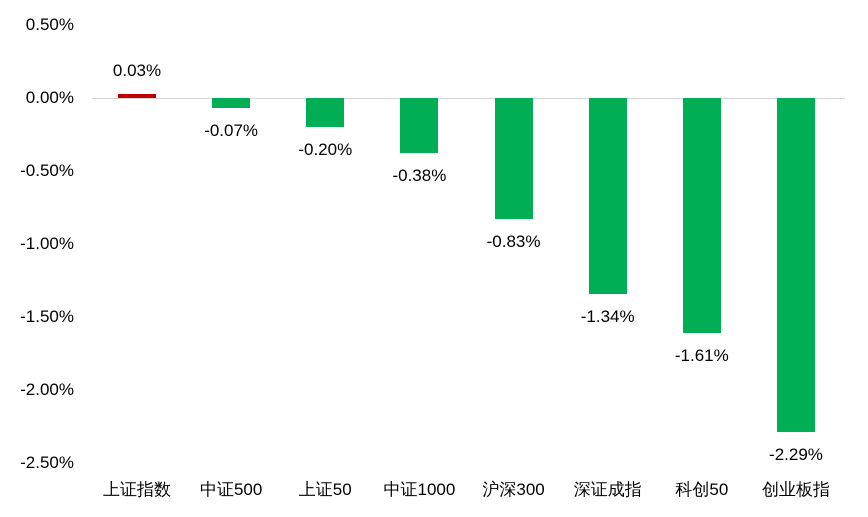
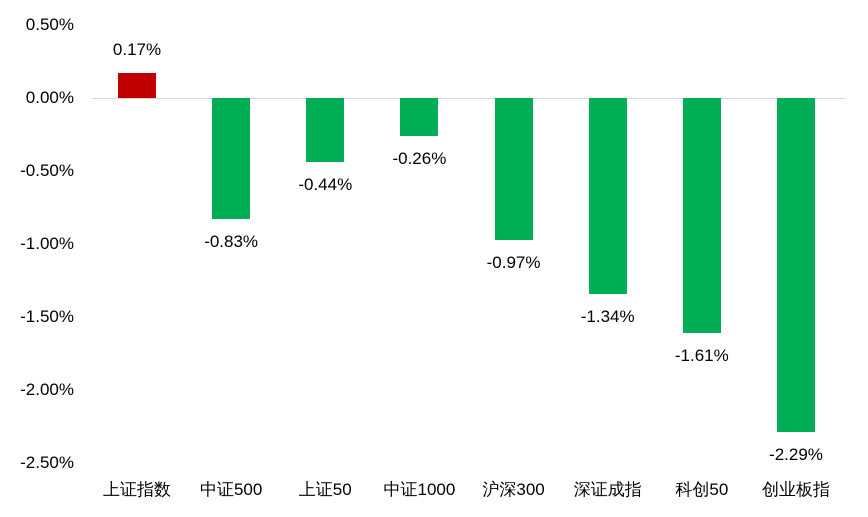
上证指数: 0.03% -> 0.17%
中证500: -0.07% -> -0.83%
上证50: -0.20% -> -0.44%
中证1000: -0.38% -> -0.26%
沪深300: -0.83% -> -0.97%
